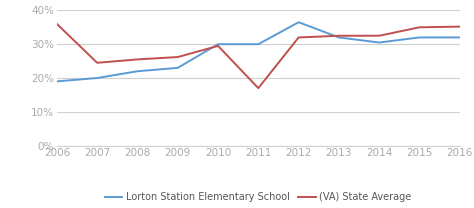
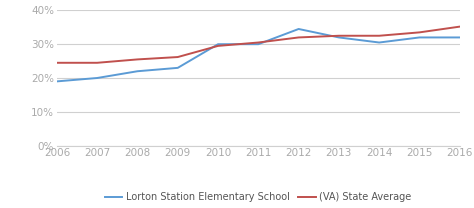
(VA) State Average/2006: 36.0% -> 24.5%
(VA) State Average/2011: 17.0% -> 30.5%
Lorton Station Elementary School/2012: 36.5% -> 34.5%
(VA) State Average/2015: 35.0% -> 33.5%
